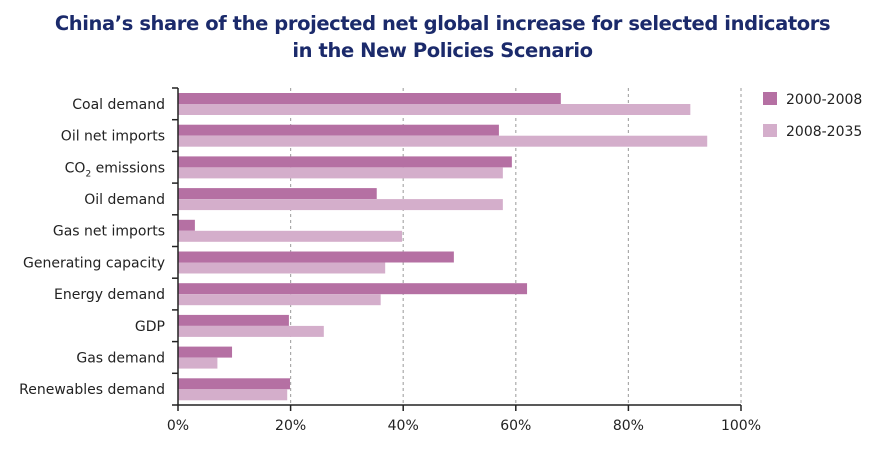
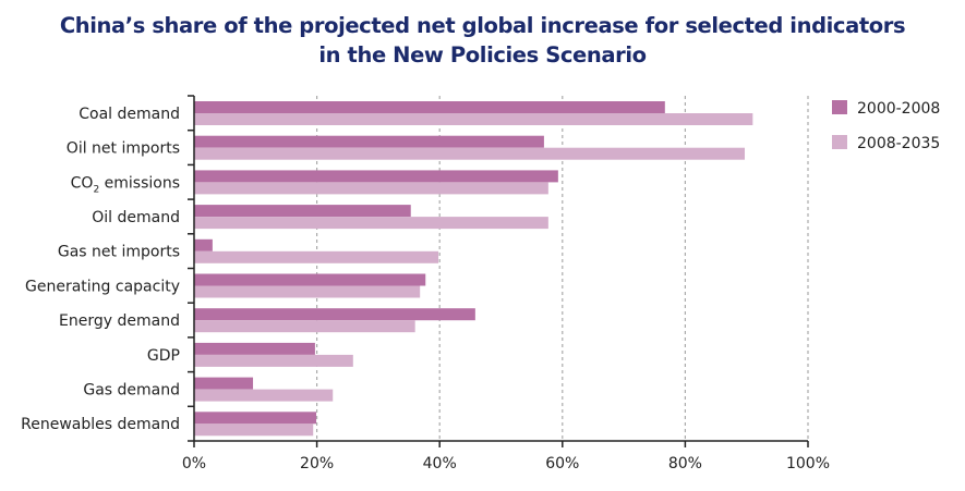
2000-2008/Coal demand: 68% -> 77%
2008-2035/Oil net imports: 94% -> 90%
2000-2008/Generating capacity: 49% -> 38%
2000-2008/Energy demand: 62% -> 46%
2008-2035/Gas demand: 7% -> 23%
